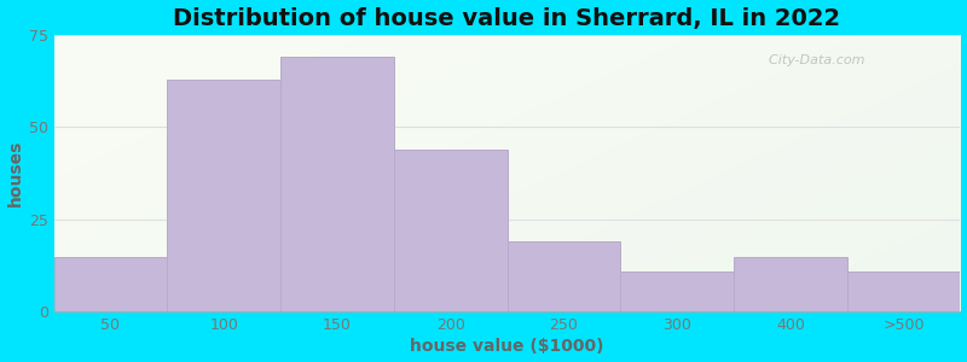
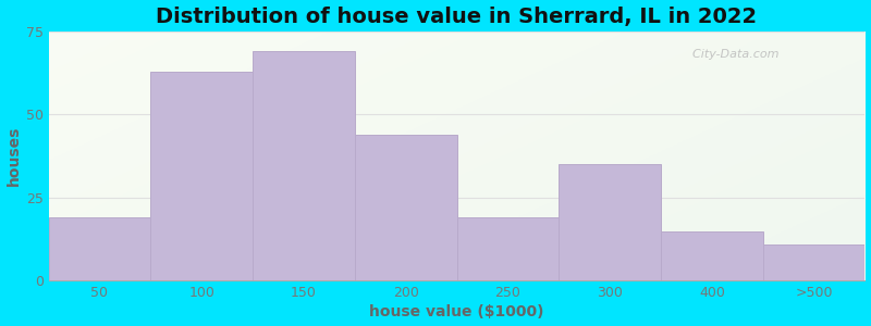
50: 15 -> 19
300: 11 -> 35
